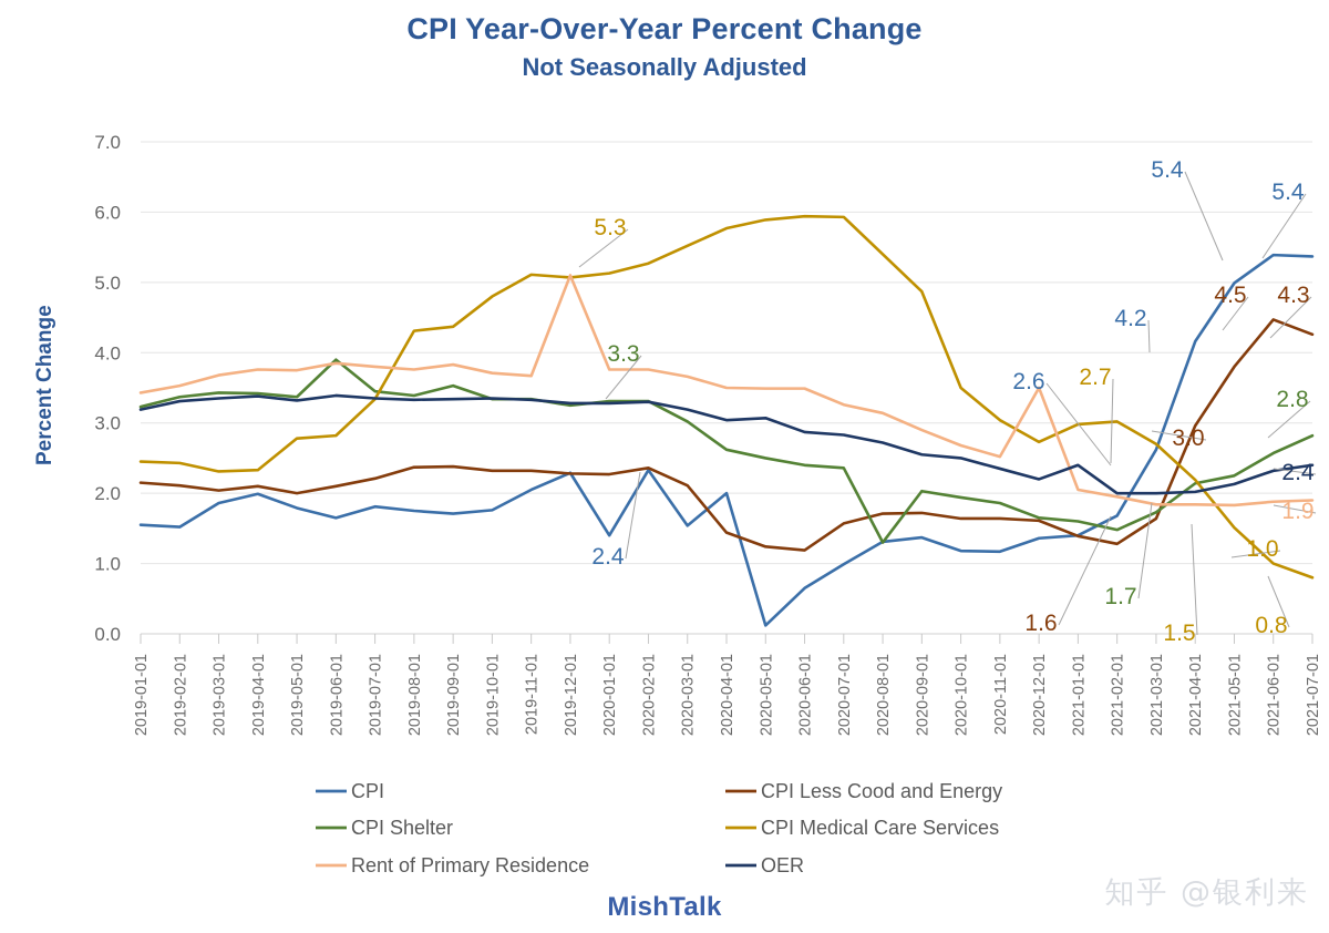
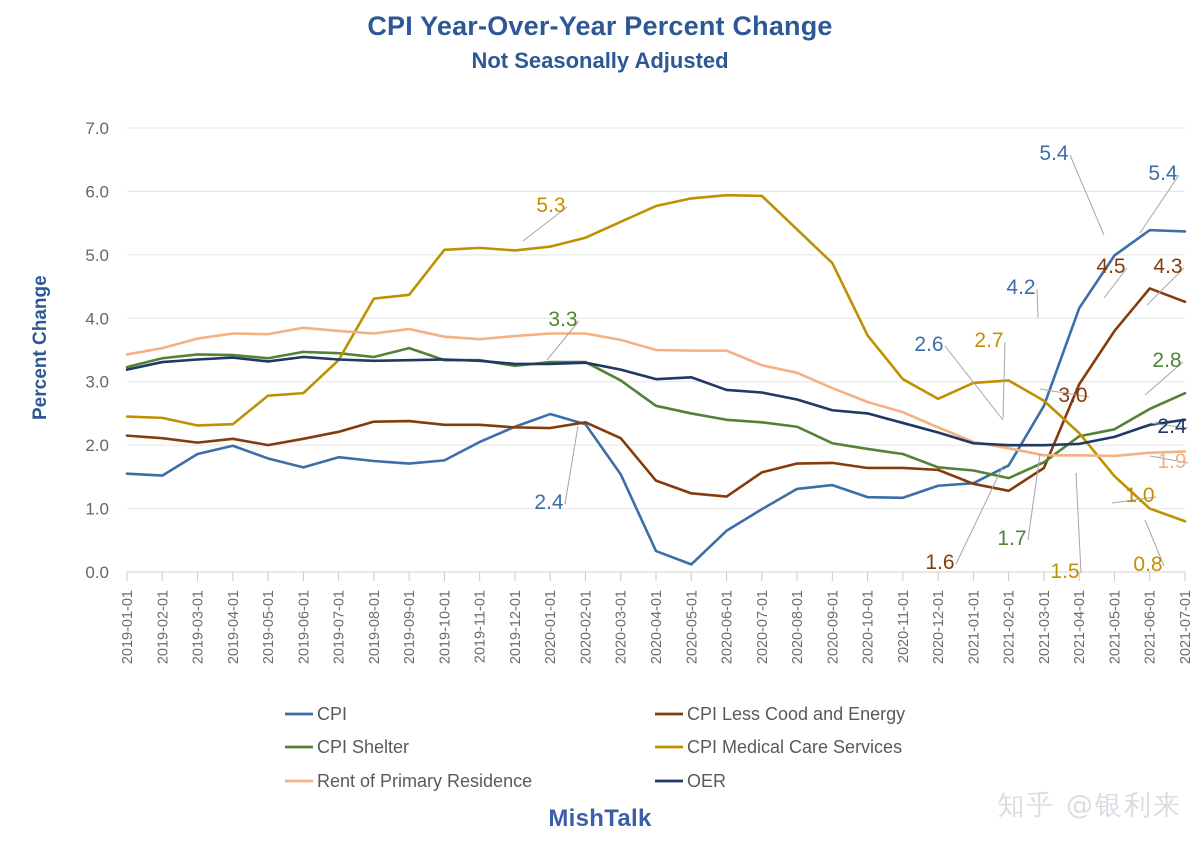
CPI Shelter/2019-06-01: 3.9 -> 3.5
CPI Medical Care Services/2019-10-01: 4.8 -> 5.1
Rent of Primary Residence/2019-12-01: 5.1 -> 3.7
CPI/2020-01-01: 1.4 -> 2.5
CPI/2020-04-01: 2.0 -> 0.3
CPI Shelter/2020-08-01: 1.3 -> 2.3
CPI Medical Care Services/2020-10-01: 3.5 -> 3.7
Rent of Primary Residence/2020-12-01: 3.5 -> 2.3
OER/2021-01-01: 2.4 -> 2.0
